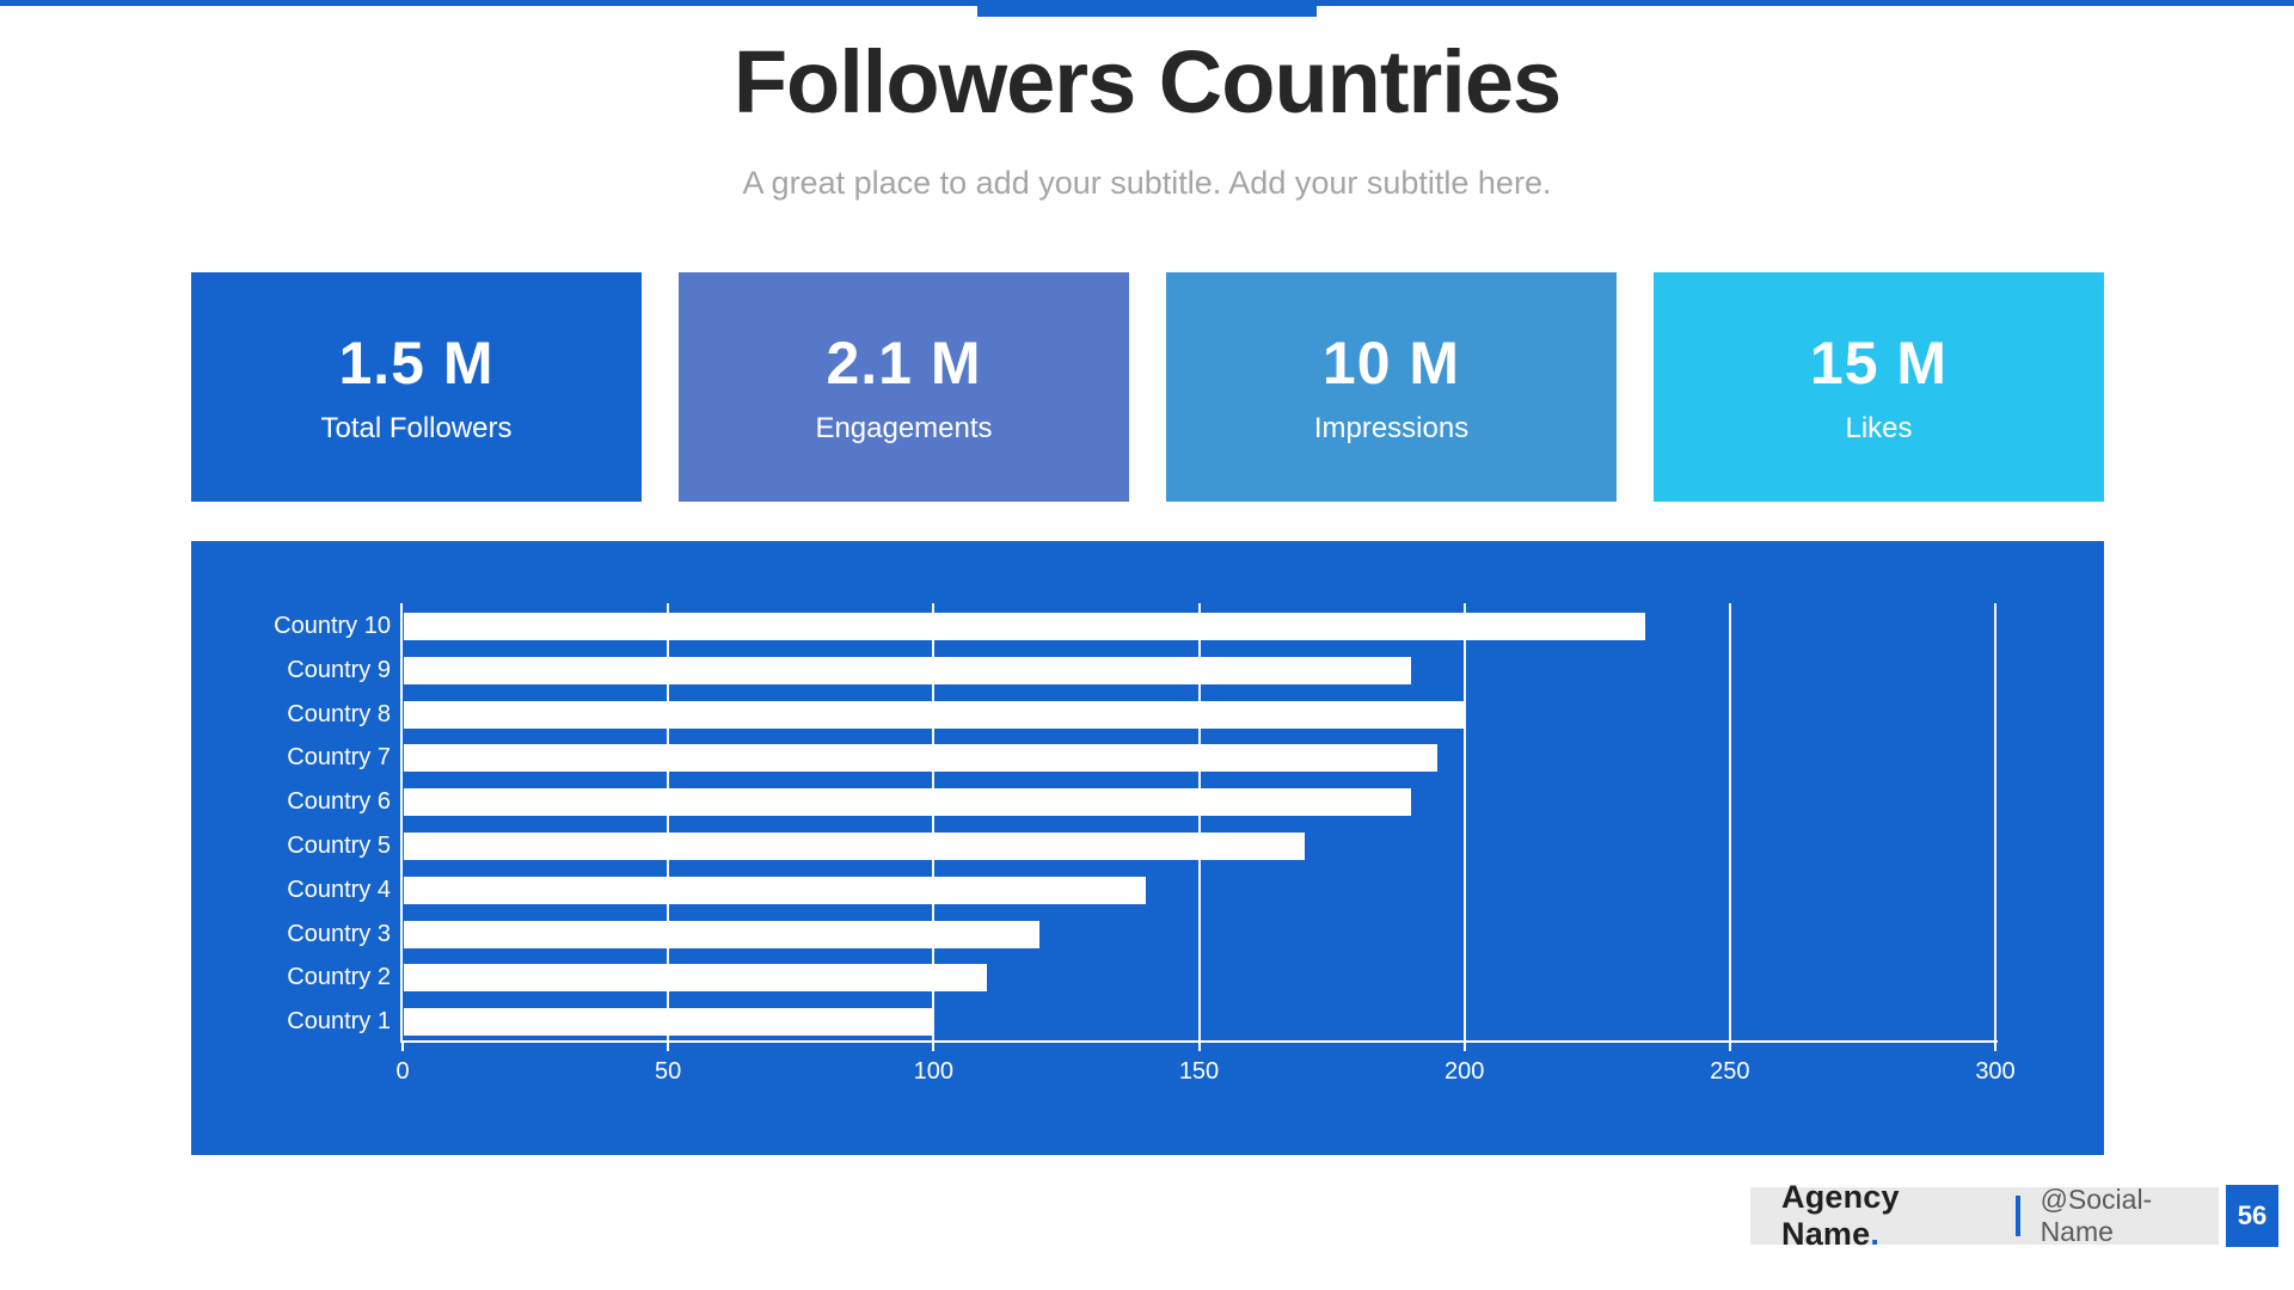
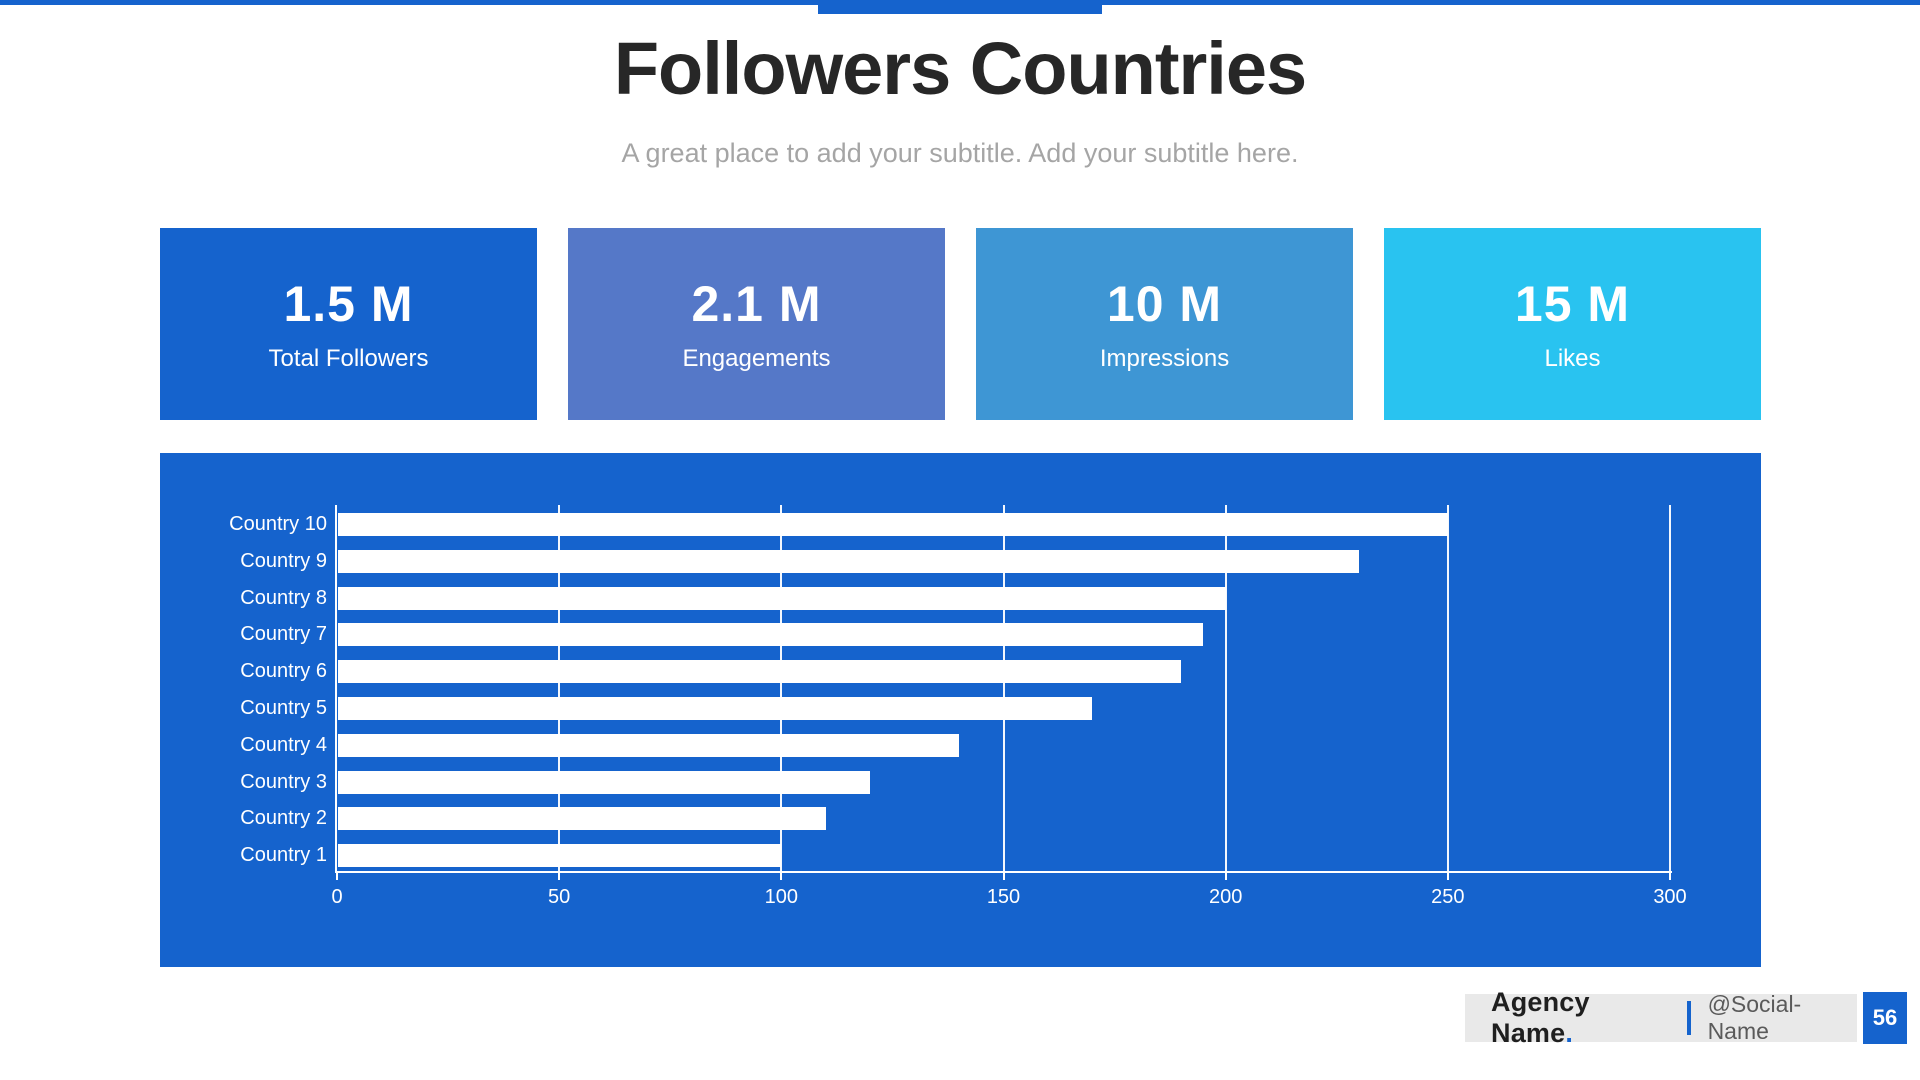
Country 10: 234 -> 250
Country 9: 190 -> 230
